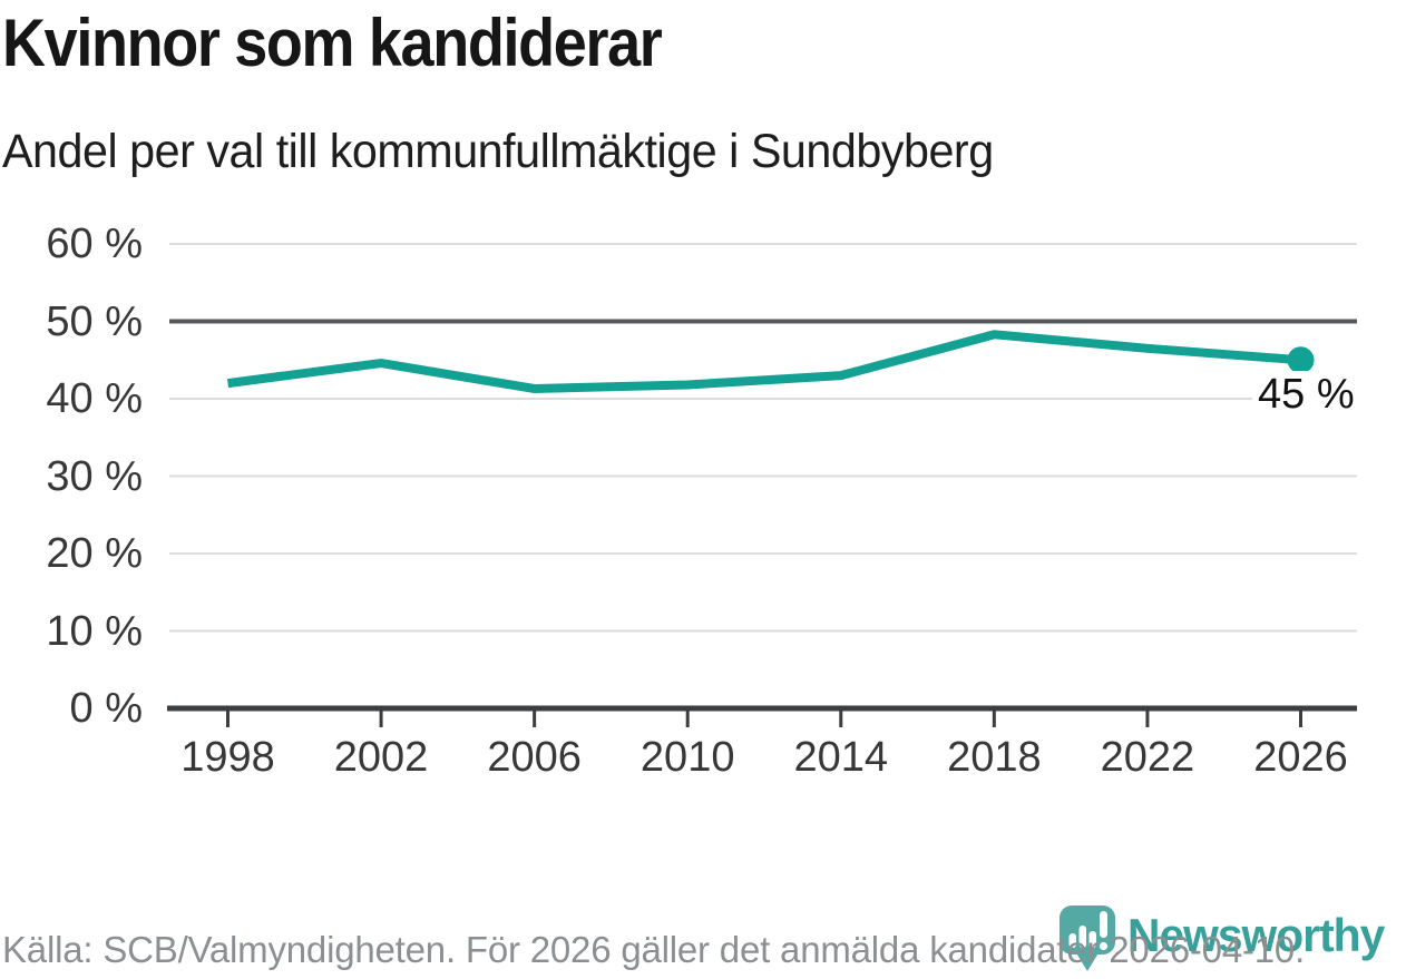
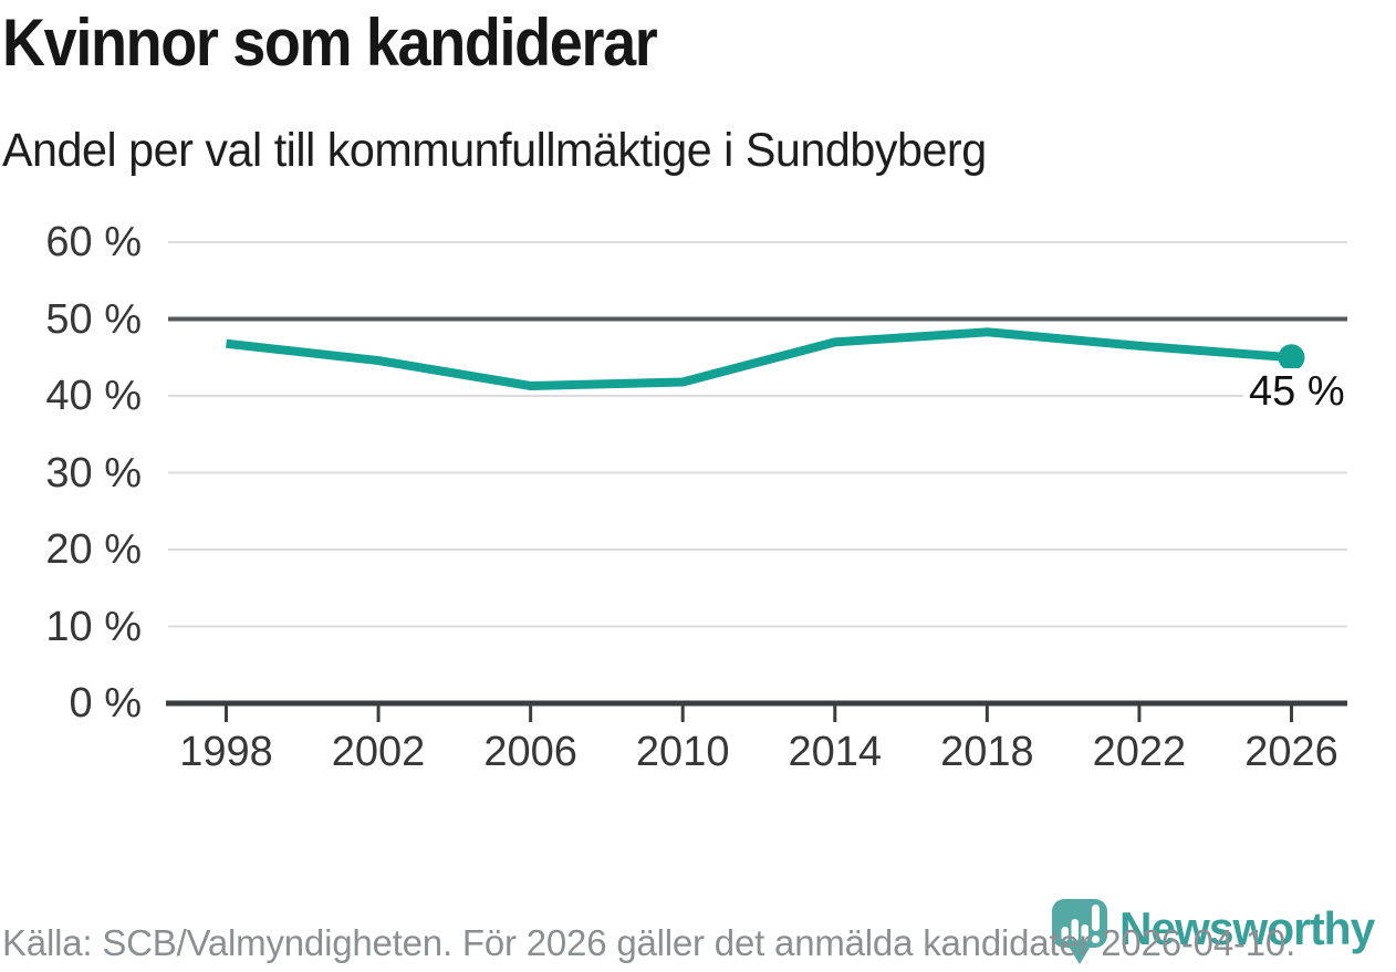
1998: 42% -> 47%
2014: 43% -> 47%
